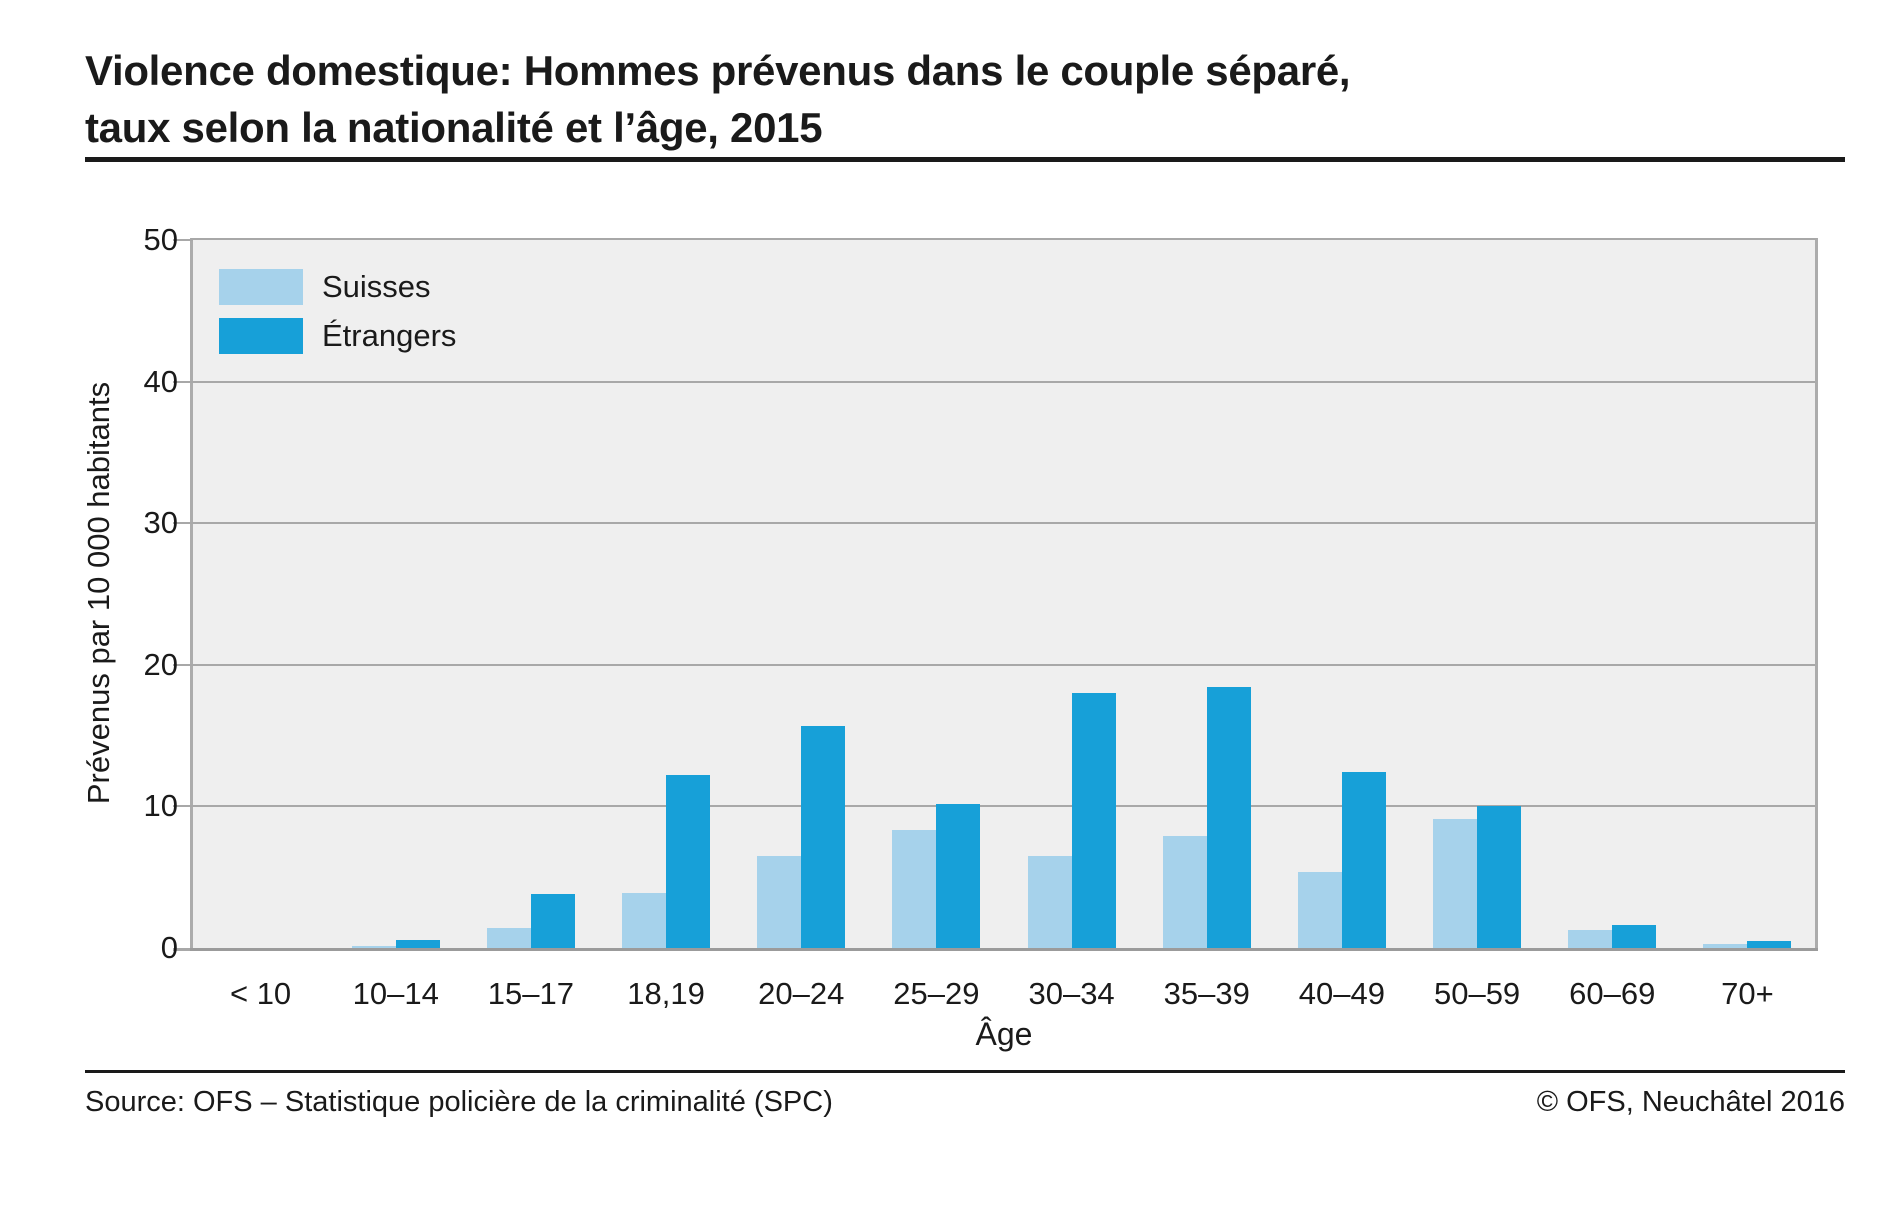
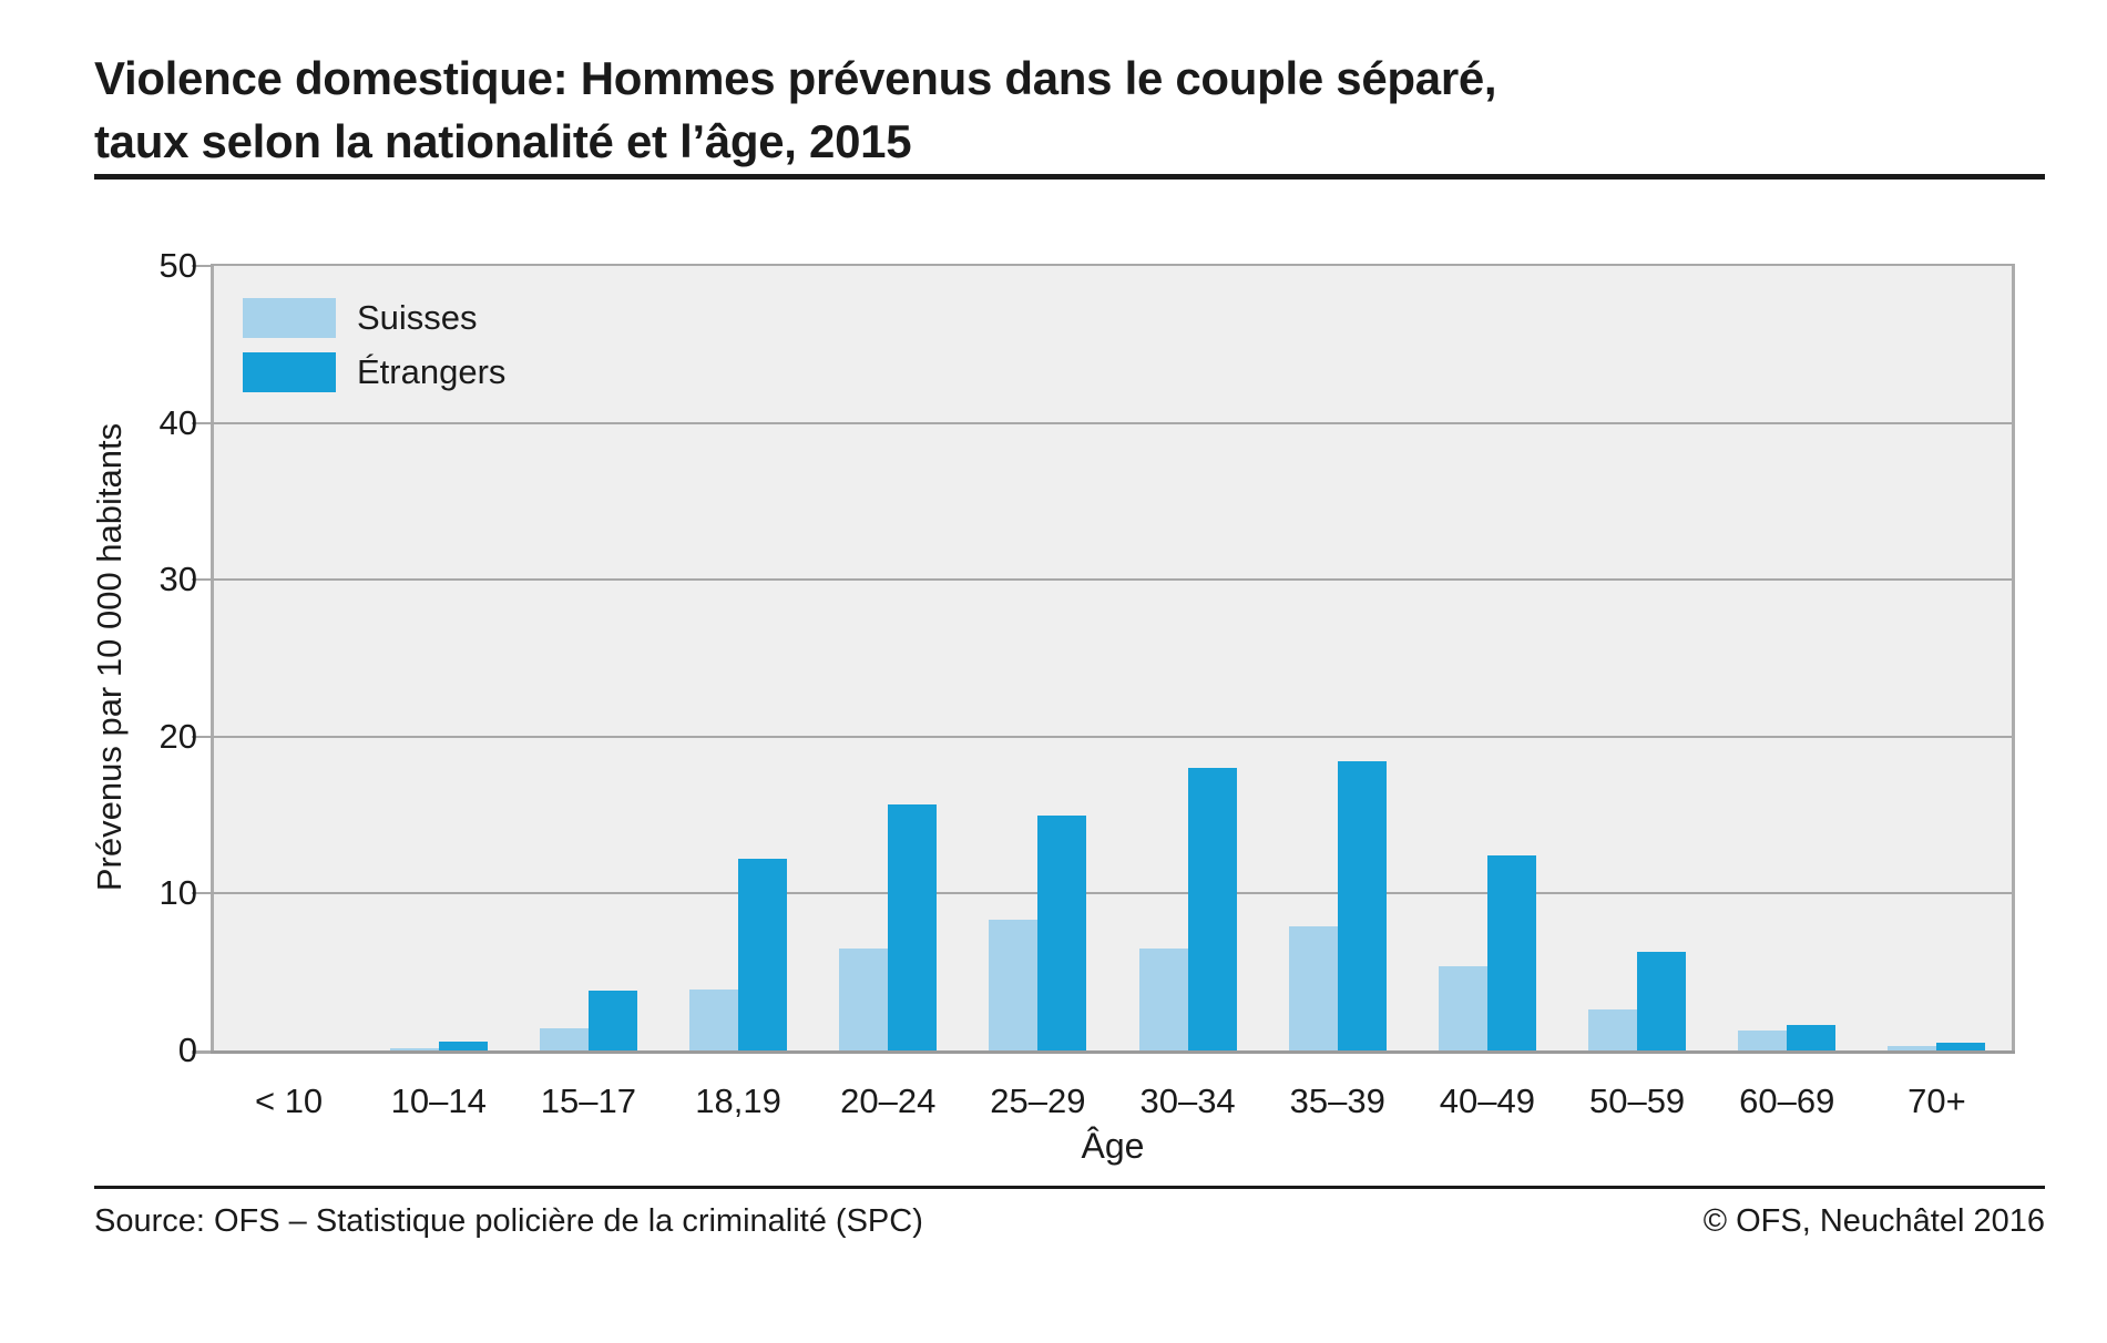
Étrangers/25–29: 10.2 -> 15.0
Suisses/50–59: 9.1 -> 2.6
Étrangers/50–59: 10.0 -> 6.3
